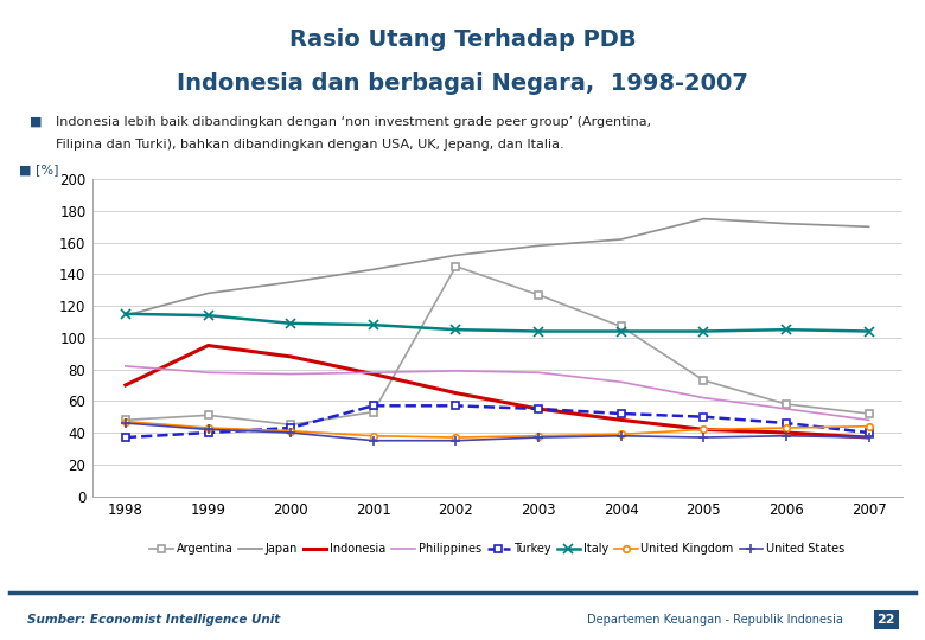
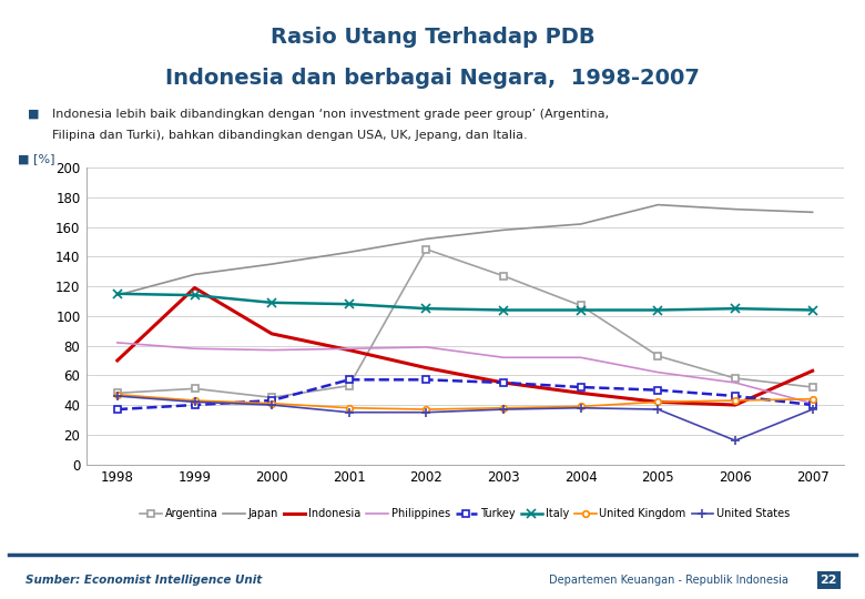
Indonesia/1999: 95 -> 119
Philippines/2003: 78 -> 72
United States/2006: 38 -> 16
Indonesia/2007: 37 -> 63
Philippines/2007: 48 -> 41
